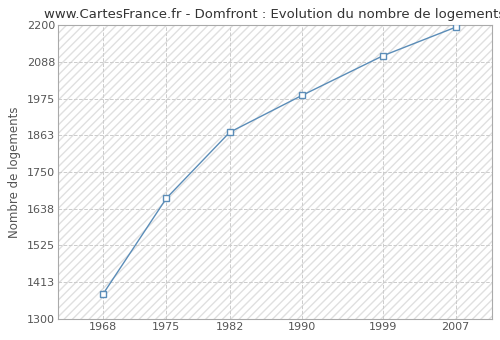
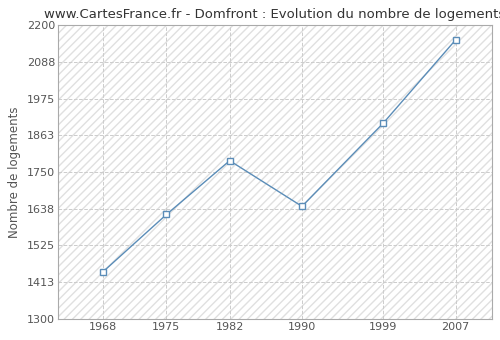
1968: 1377 -> 1445
1975: 1670 -> 1620
1982: 1872 -> 1785
1990: 1985 -> 1645
1999: 2107 -> 1900
2007: 2194 -> 2155
